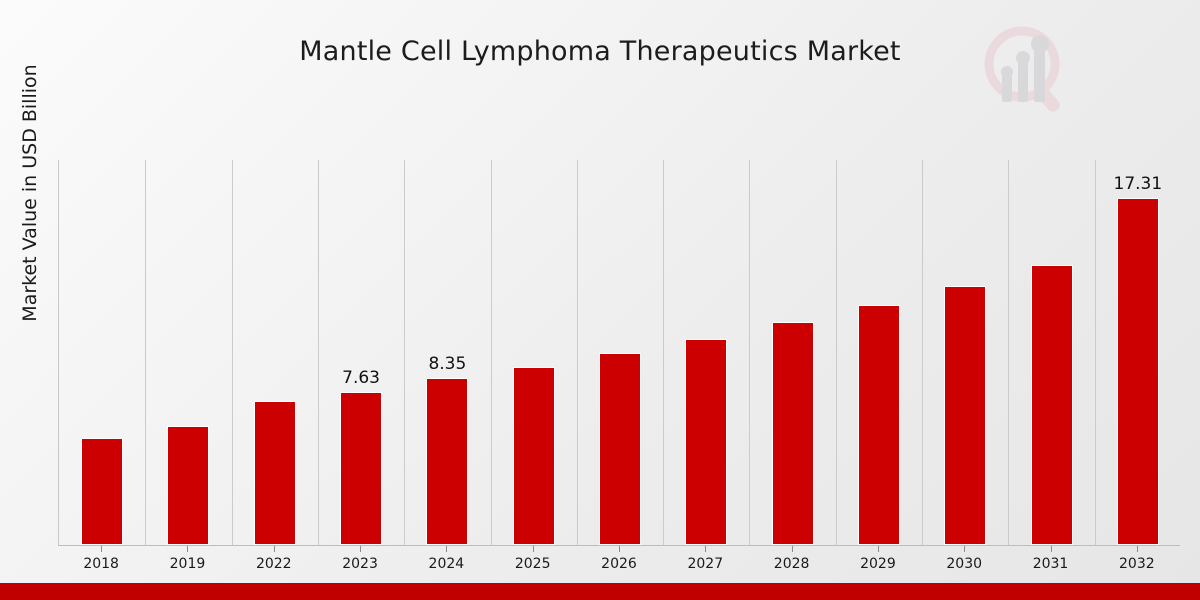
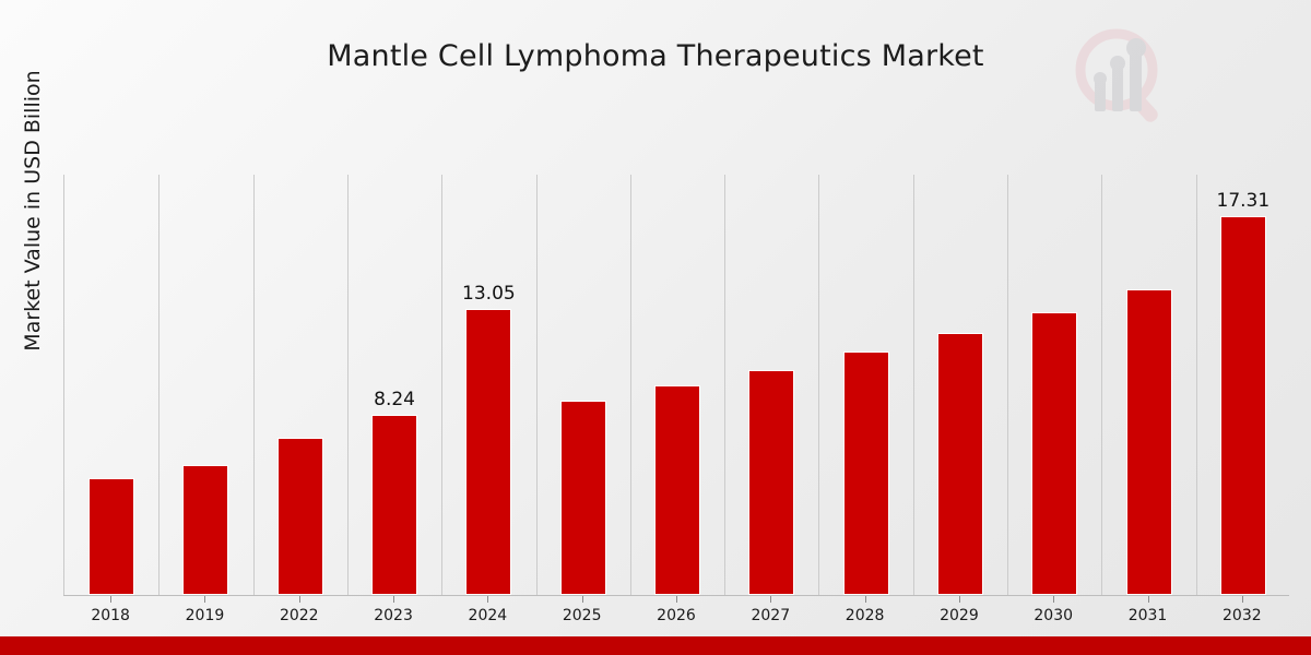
2023: 7.63 -> 8.24
2024: 8.35 -> 13.05
